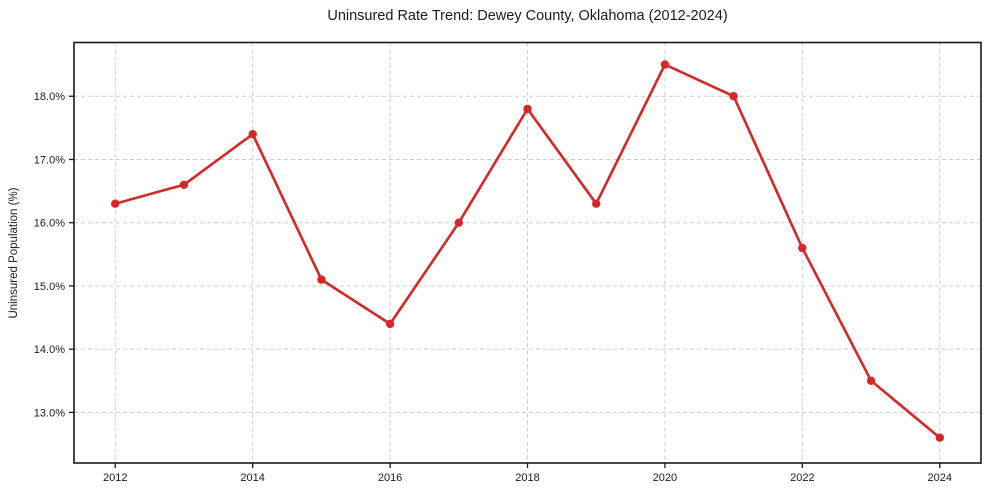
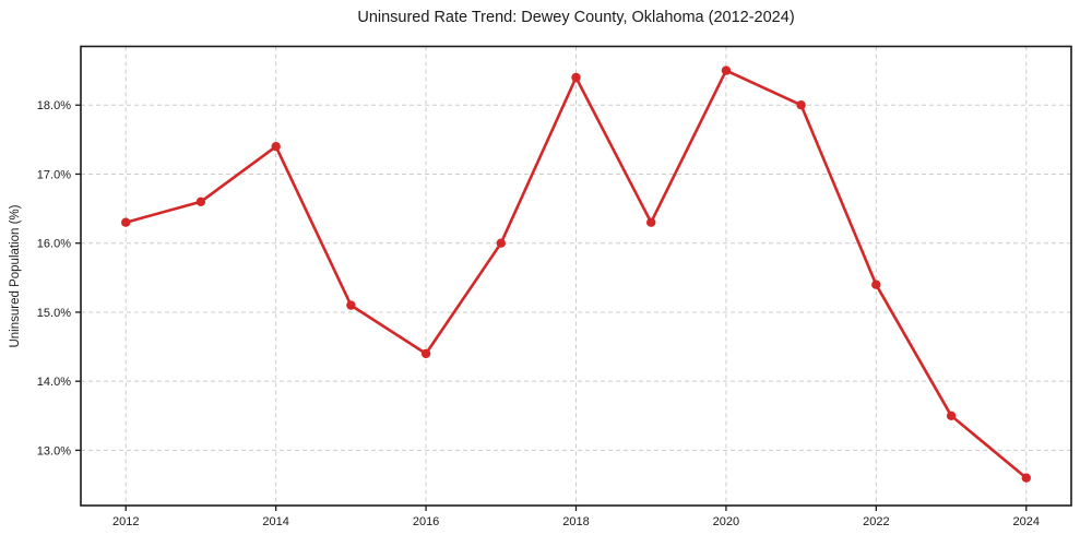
2018: 17.8% -> 18.4%
2022: 15.6% -> 15.4%
